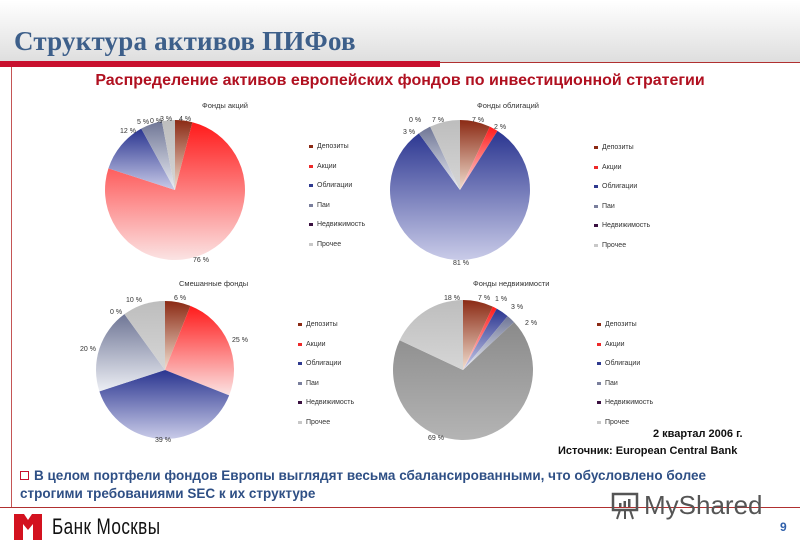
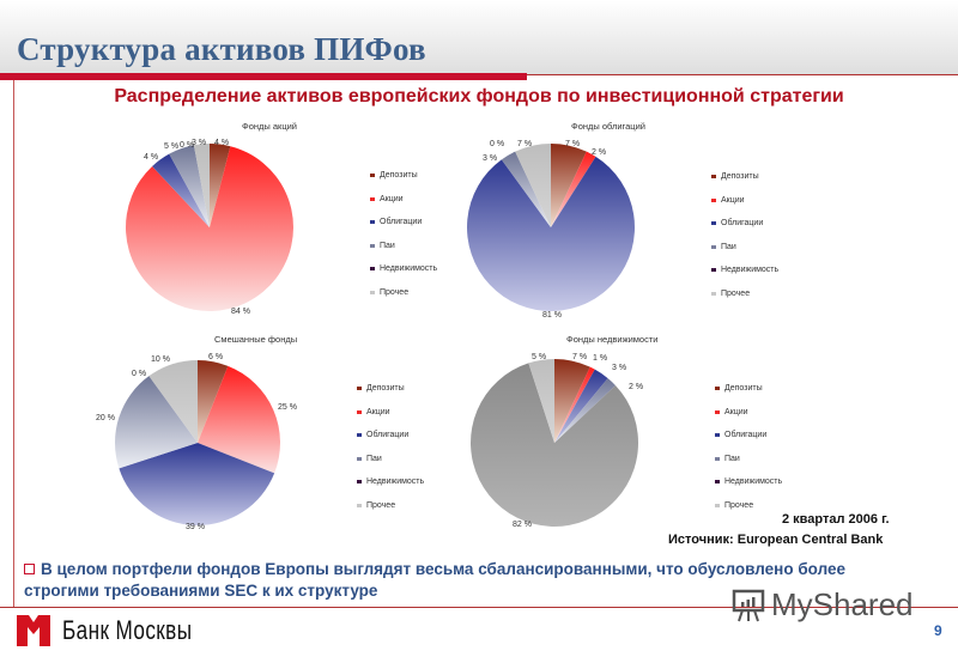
Фонды акций/Акции: 76 -> 84
Фонды акций/Облигации: 12 -> 4
Фонды недвижимости/Недвижимость: 69 -> 82
Фонды недвижимости/Прочее: 18 -> 5
